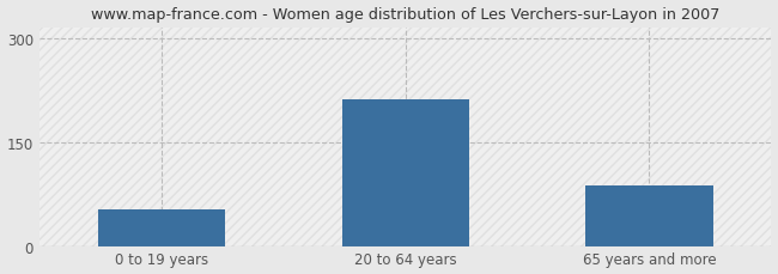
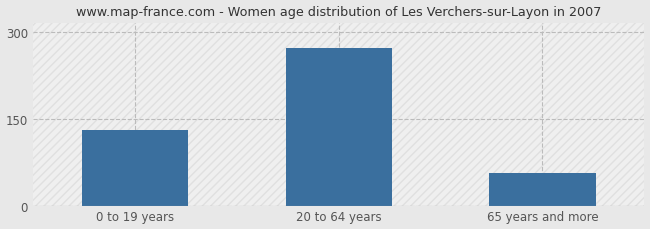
0 to 19 years: 52 -> 130
20 to 64 years: 212 -> 272
65 years and more: 88 -> 57
